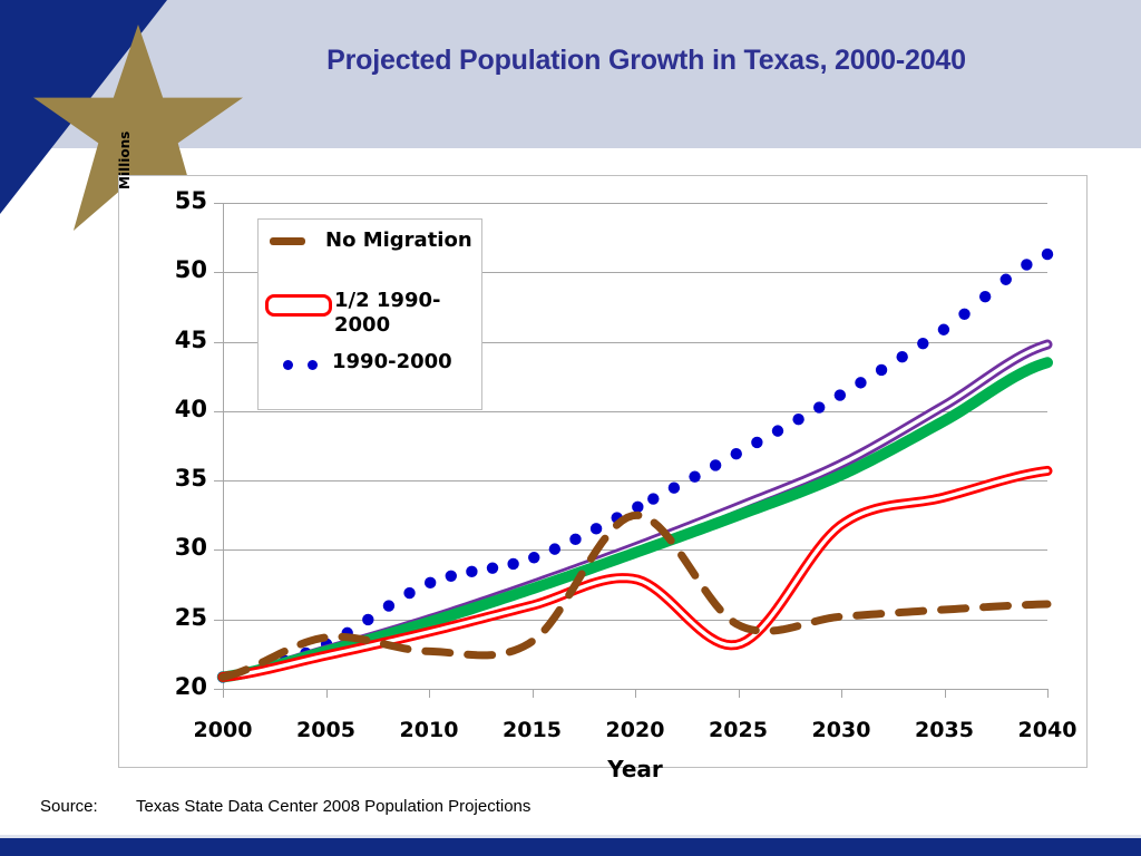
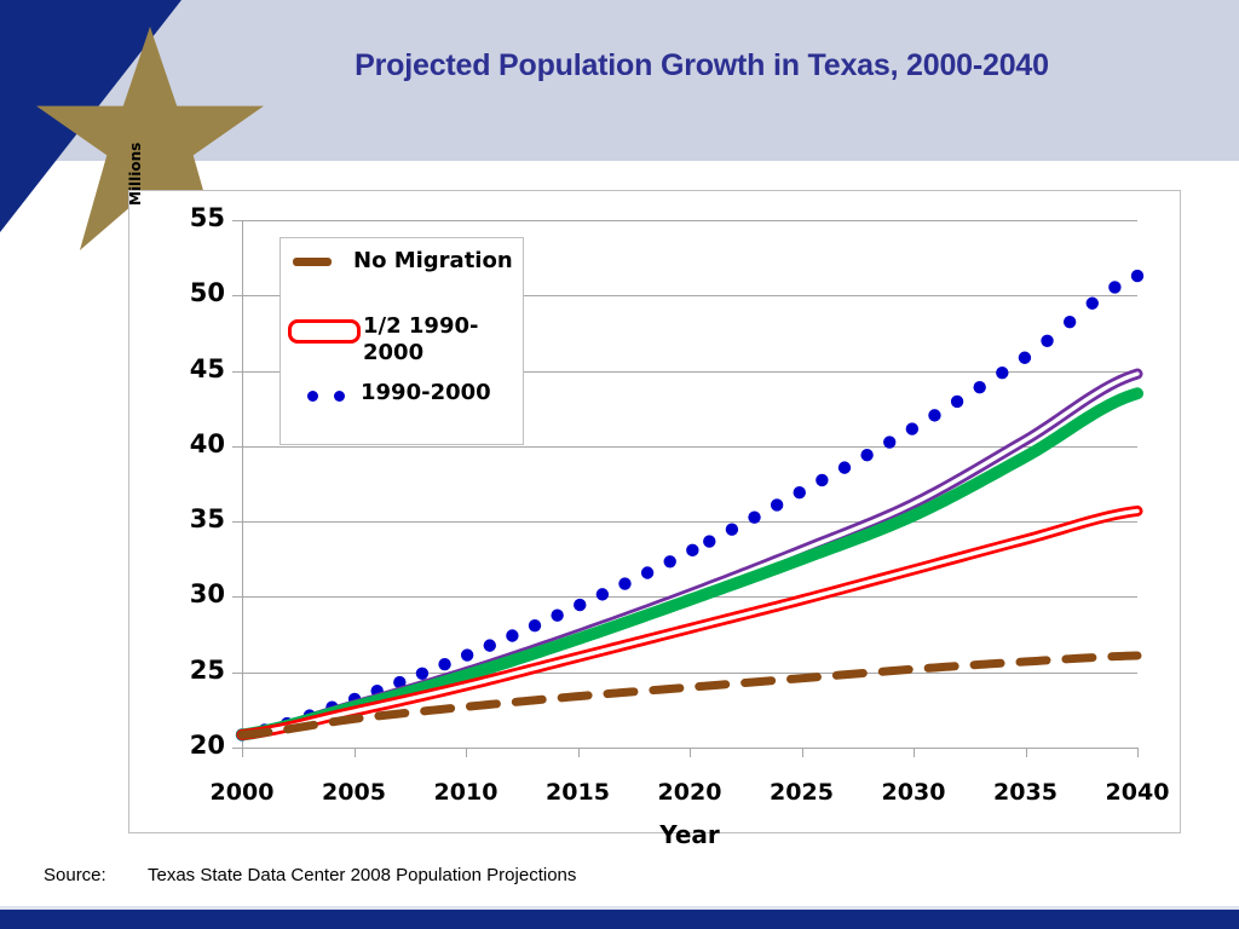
No Migration/2005: 23.7 -> 21.9
1990-2000/2010: 27.6 -> 26.1
No Migration/2020: 32.5 -> 24.0
1/2 1990-2000/2025: 23.2 -> 29.8
